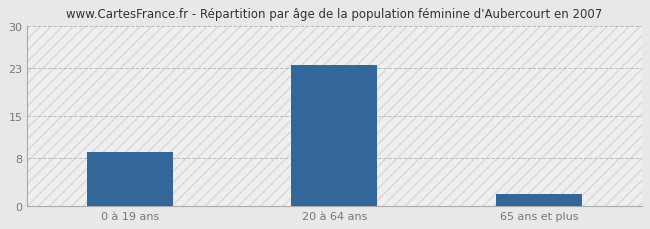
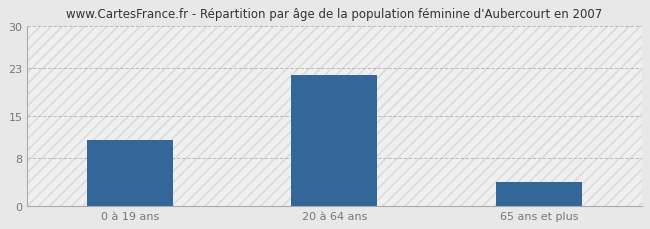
0 à 19 ans: 9.0 -> 11.0
20 à 64 ans: 23.5 -> 21.8
65 ans et plus: 2.0 -> 4.0
